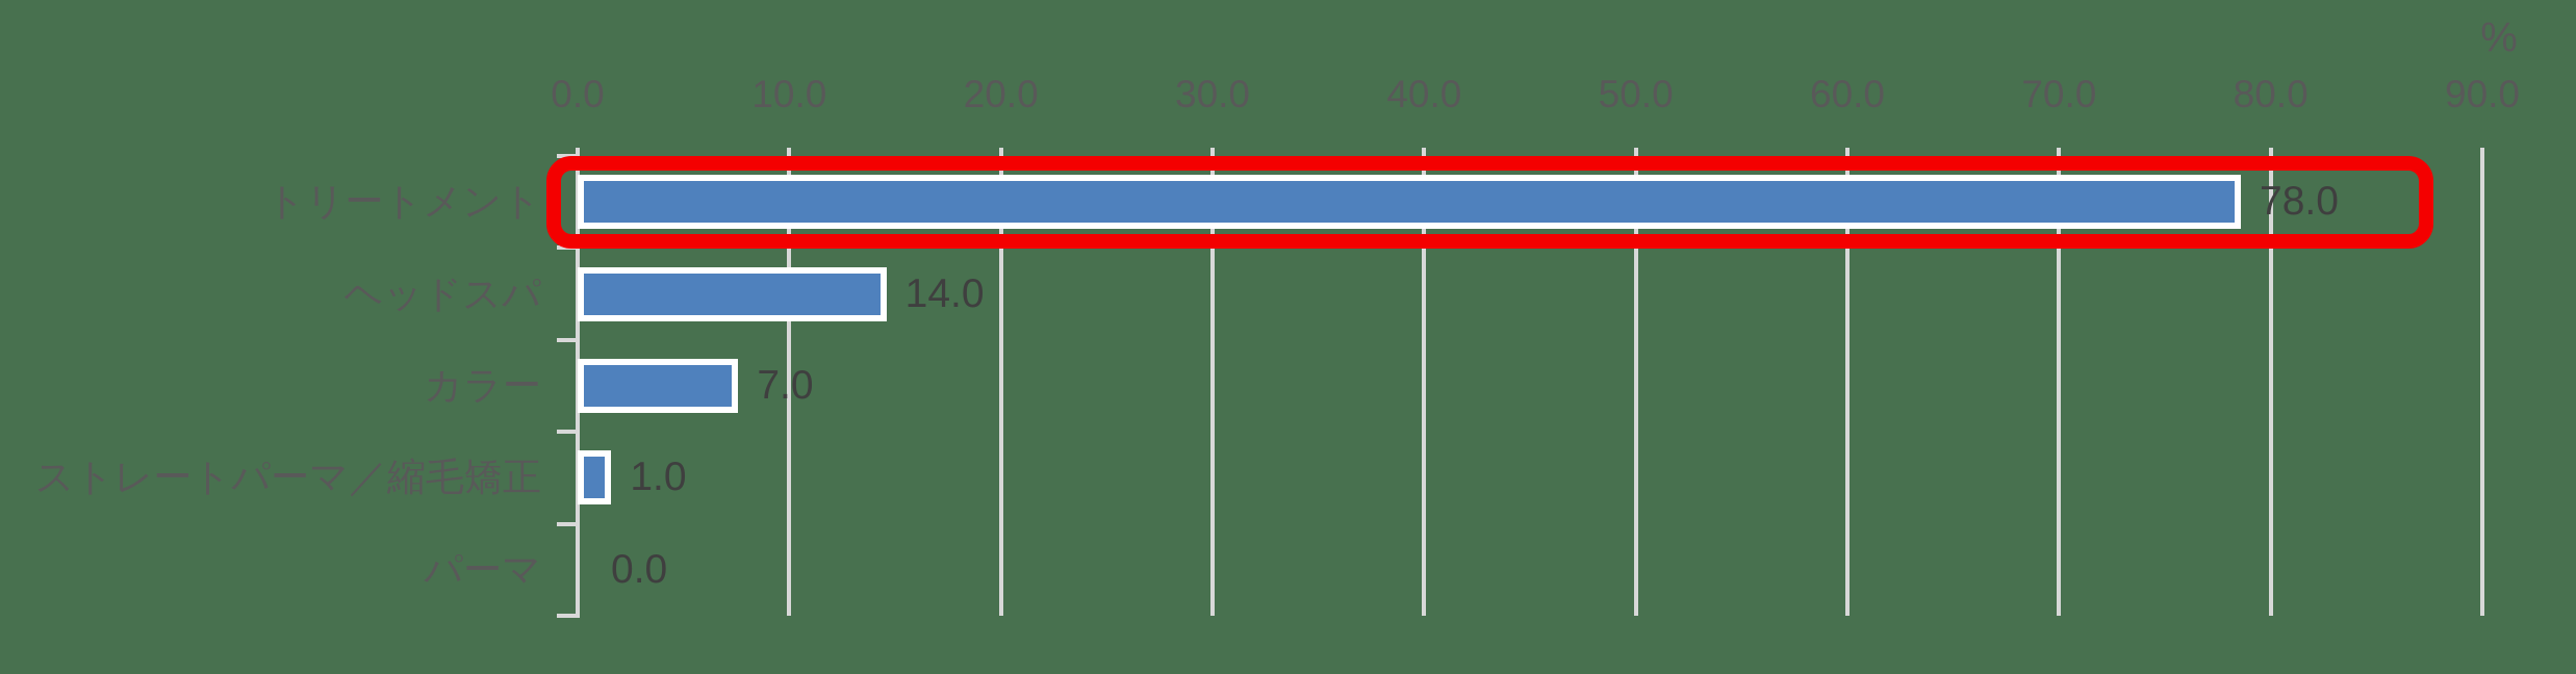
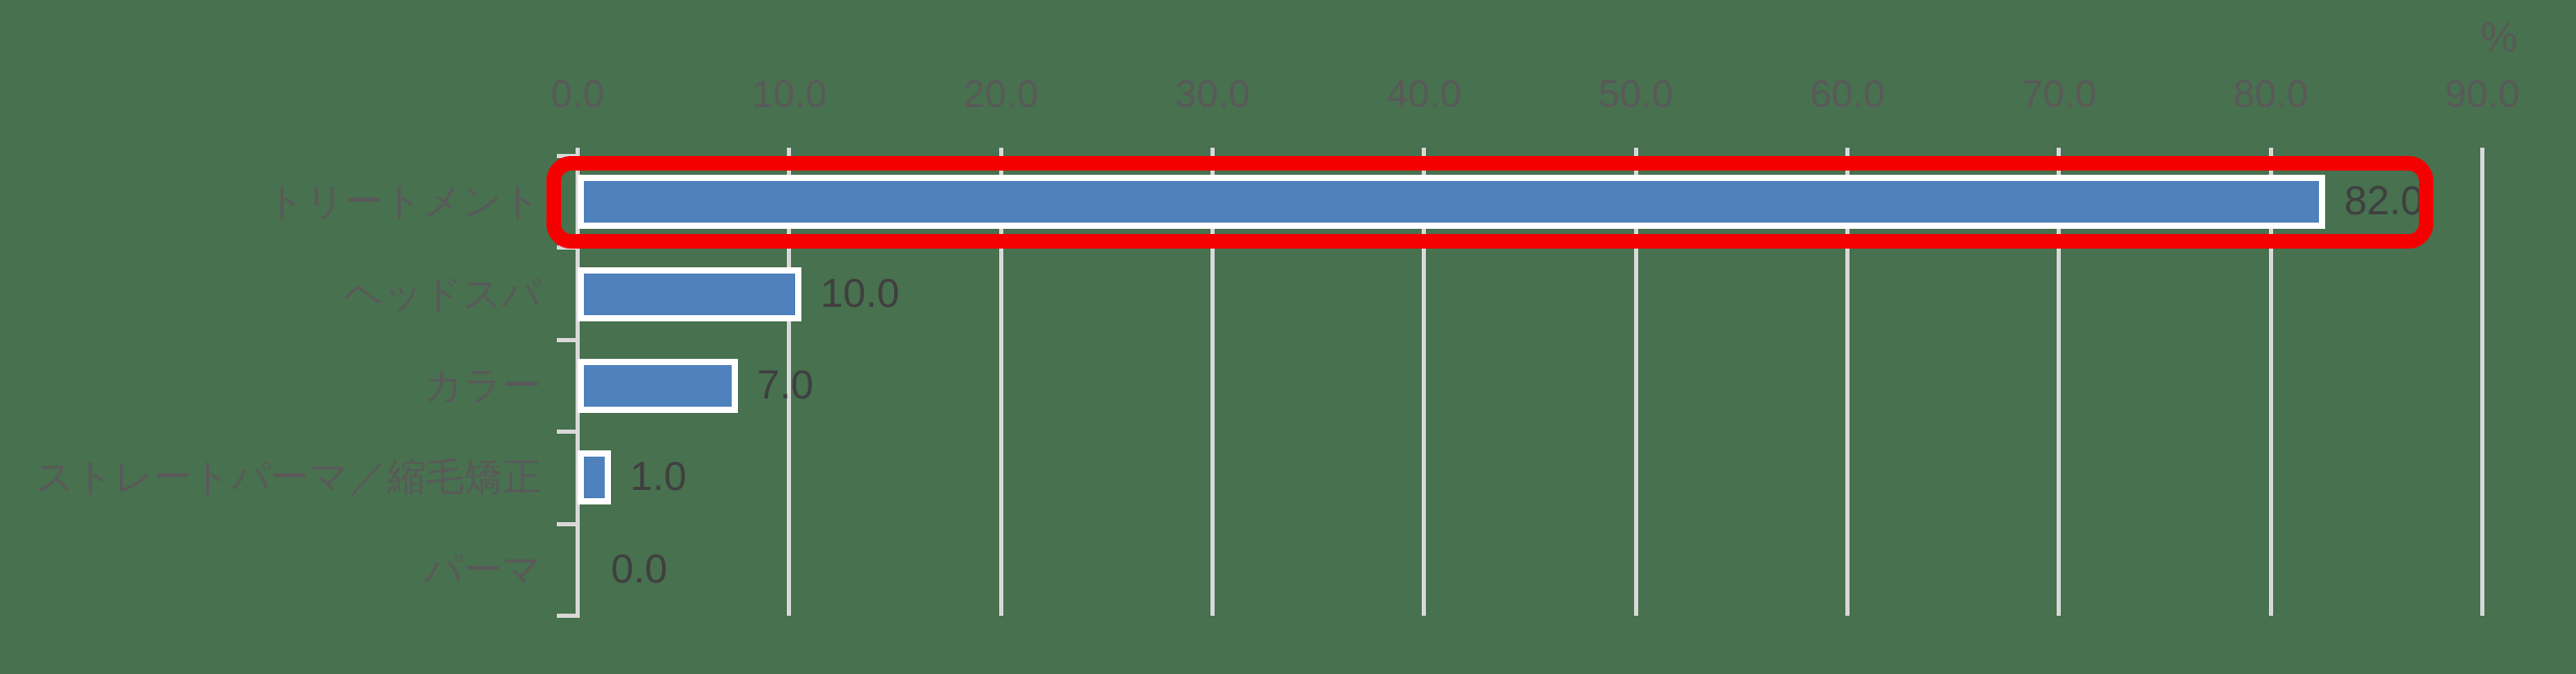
トリートメント: 78.0 -> 82.0
ヘッドスパ: 14.0 -> 10.0
